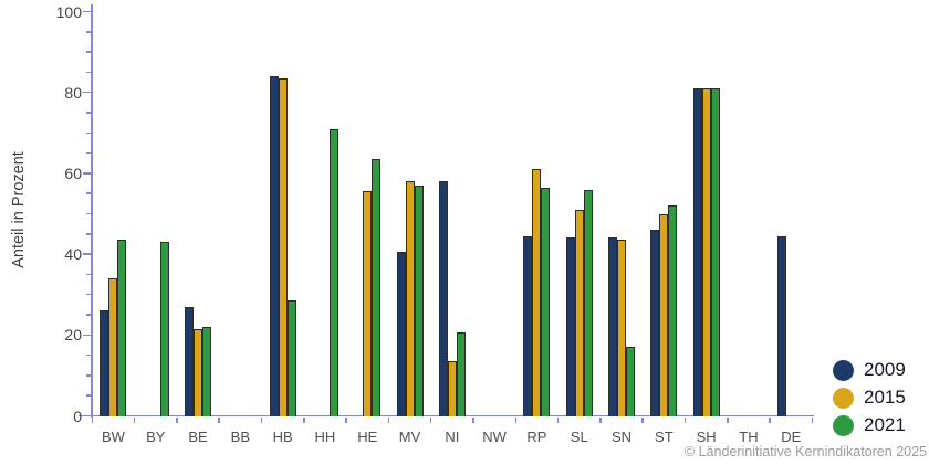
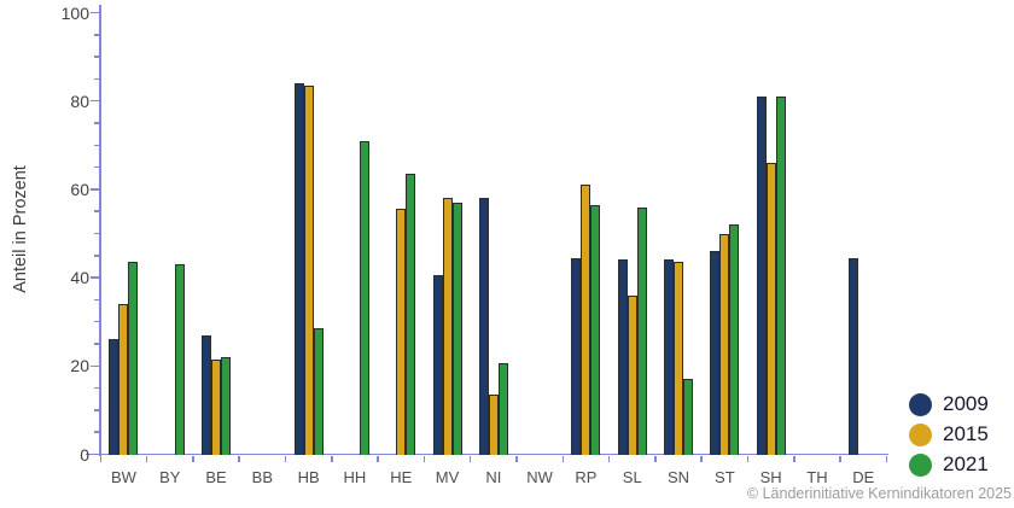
2015/SL: 51 -> 36
2015/SH: 81 -> 66
